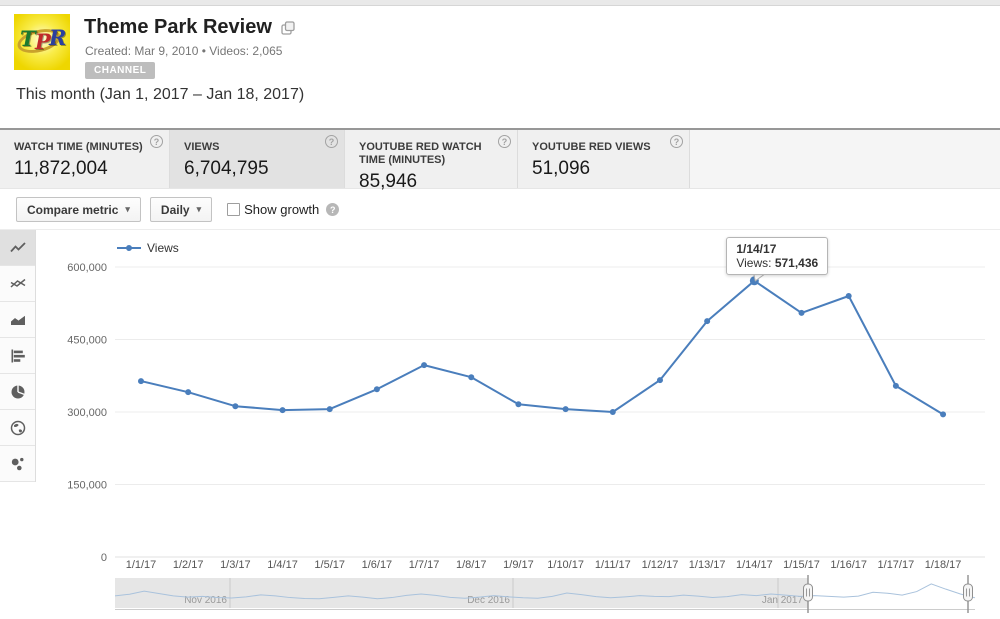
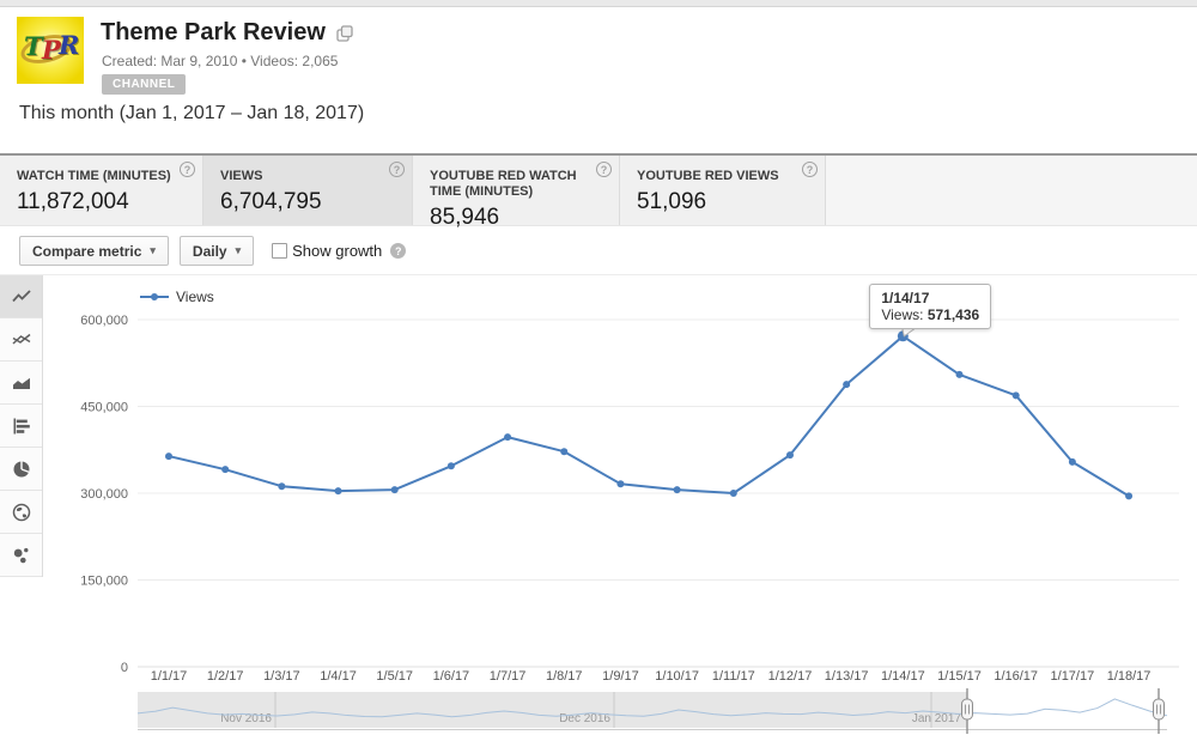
1/16/17: 540000 -> 470000
